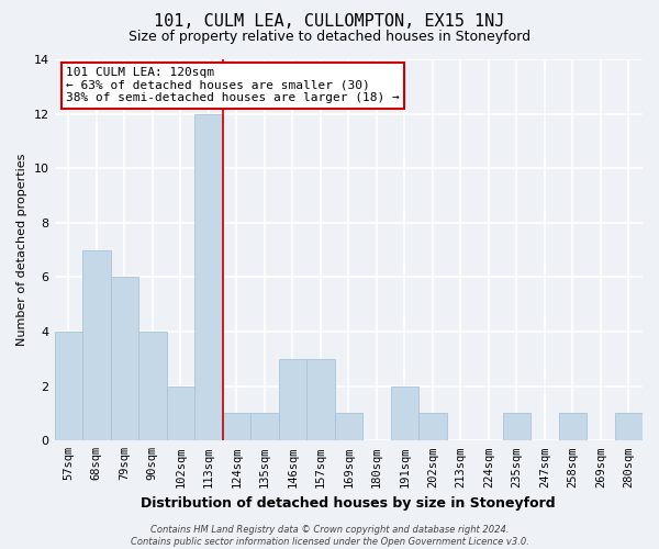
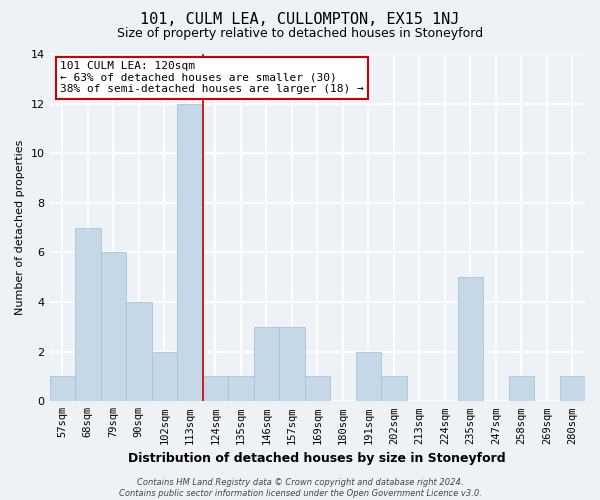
57sqm: 4 -> 1
235sqm: 1 -> 5
